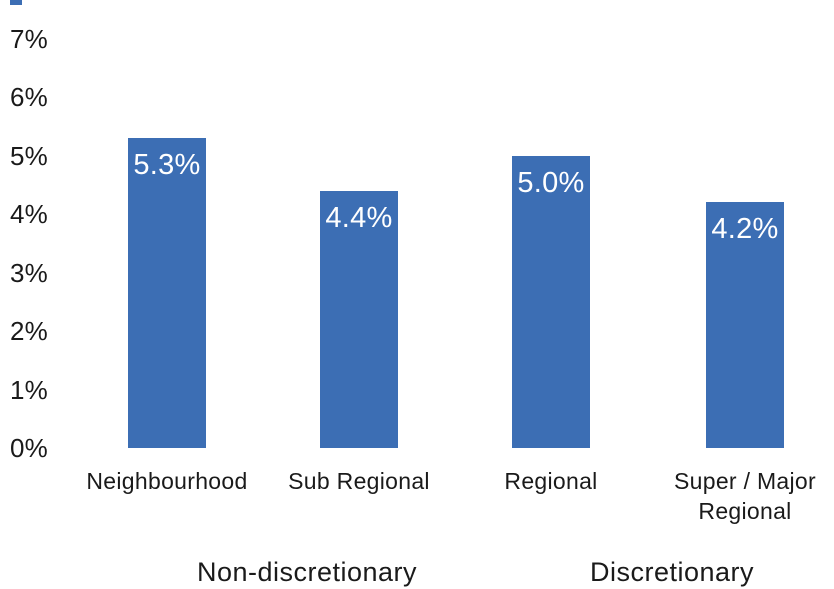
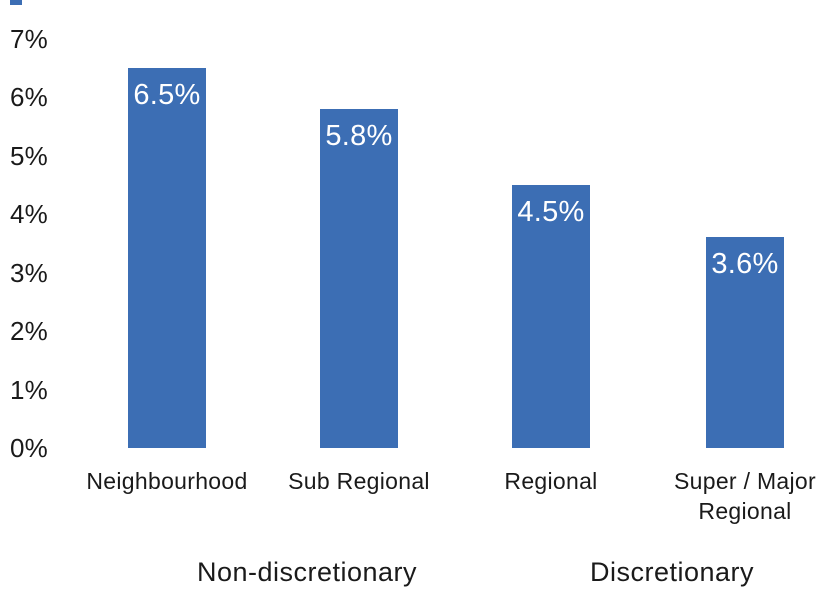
Neighbourhood: 5.3% -> 6.5%
Sub Regional: 4.4% -> 5.8%
Regional: 5.0% -> 4.5%
Super / Major Regional: 4.2% -> 3.6%
